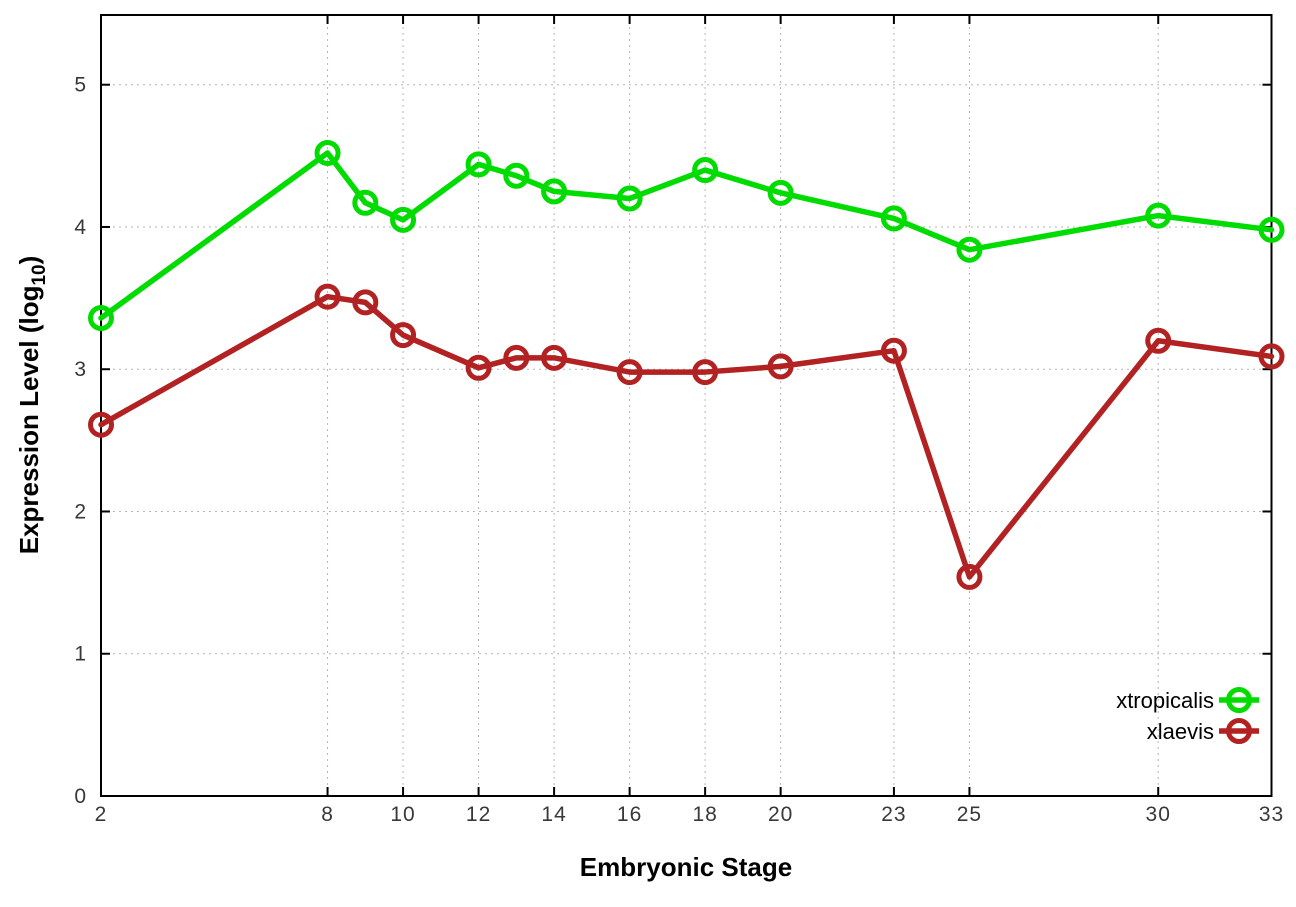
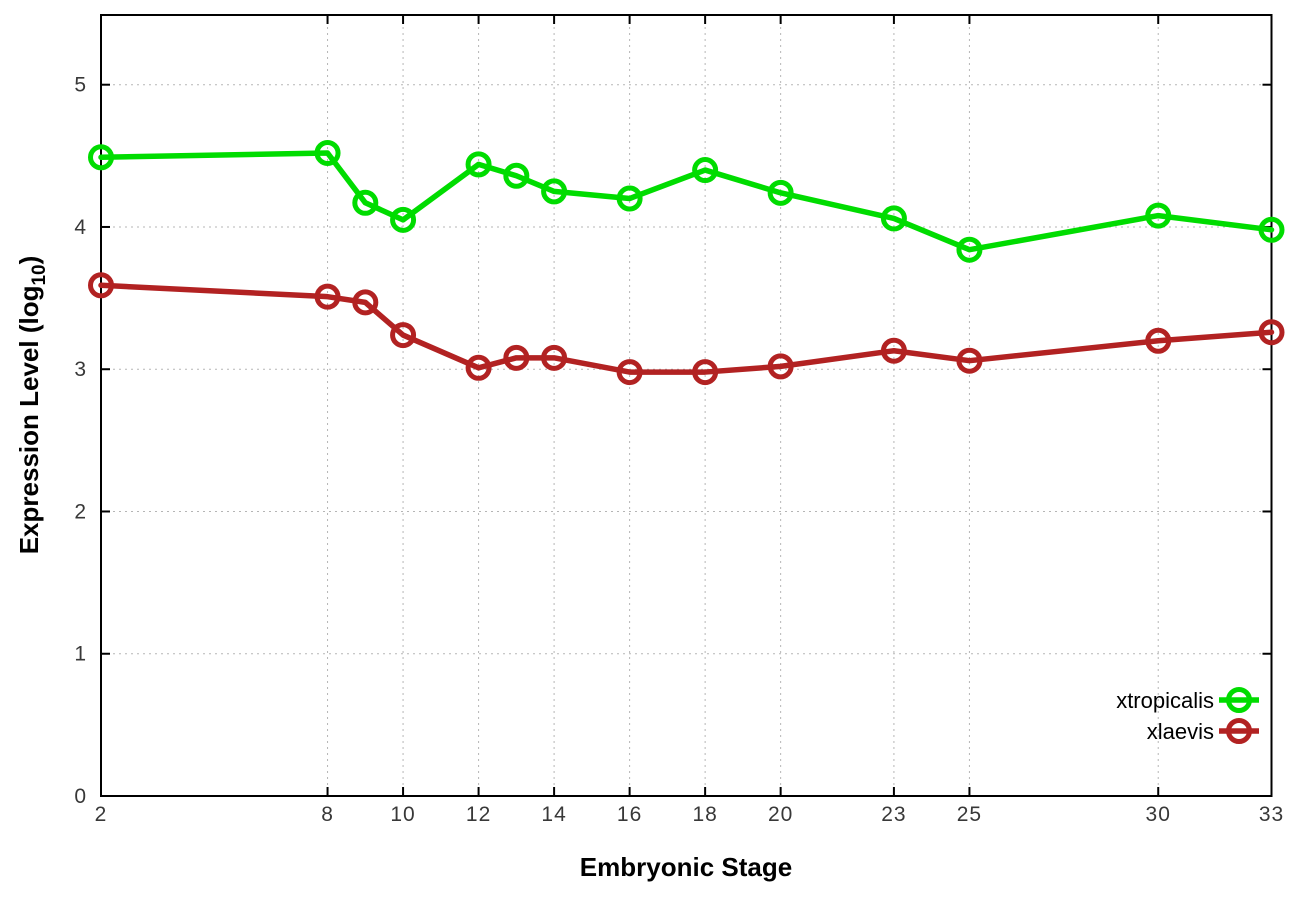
xtropicalis/2: 3.36 -> 4.49
xlaevis/2: 2.61 -> 3.59
xlaevis/25: 1.54 -> 3.06
xlaevis/33: 3.09 -> 3.26
